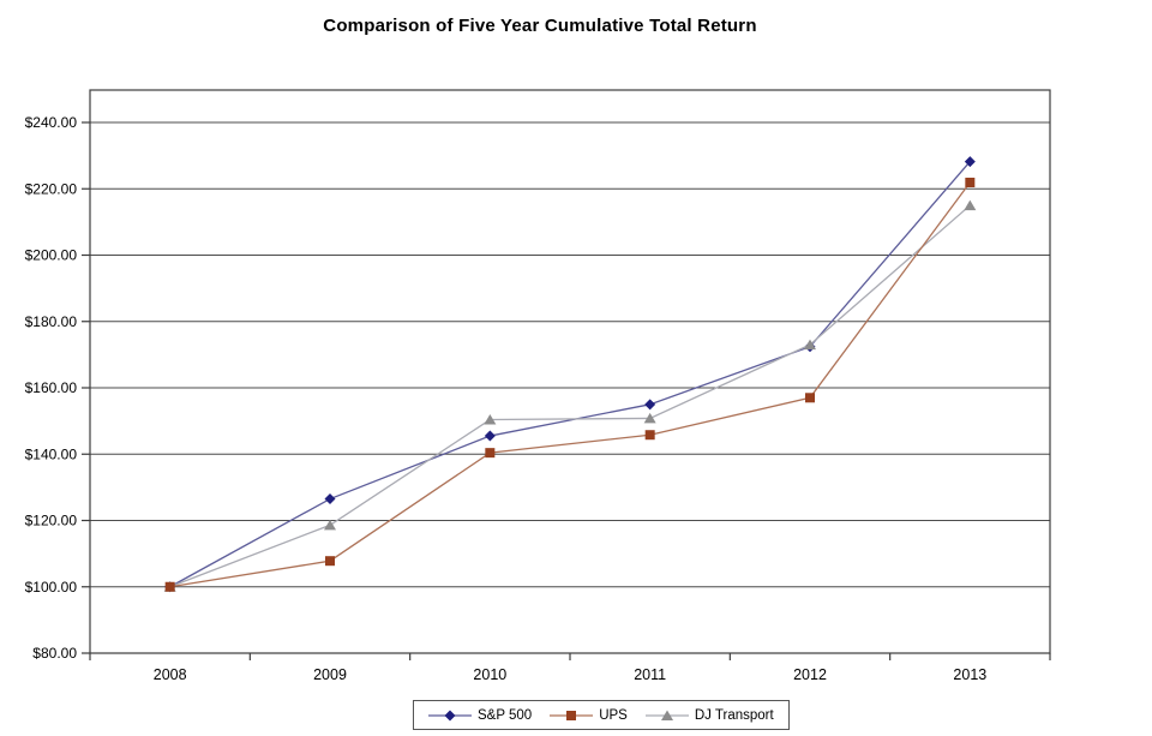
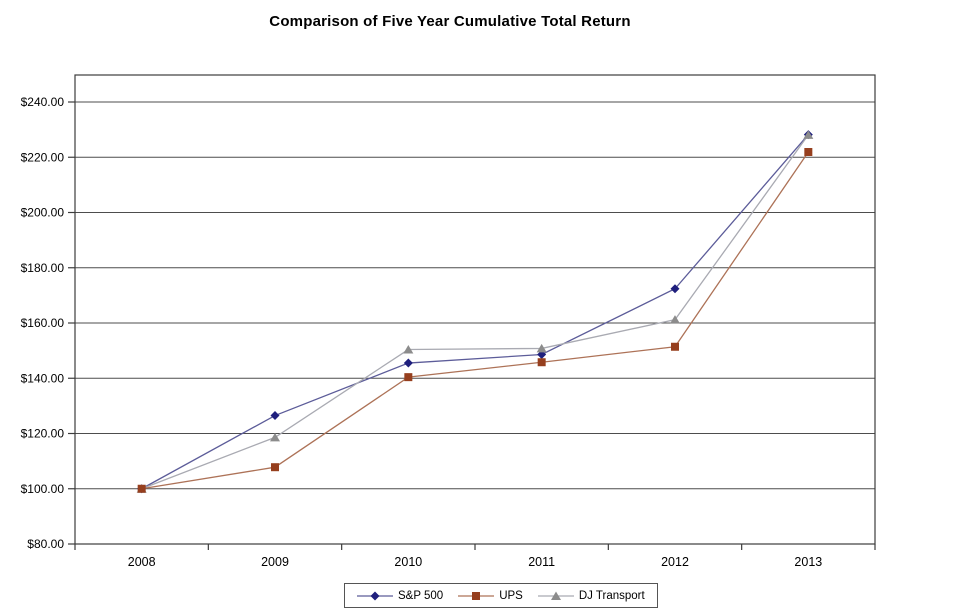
S&P 500/2011: $155 -> $149
UPS/2012: $157 -> $151
DJ Transport/2012: $173 -> $161
DJ Transport/2013: $215 -> $228
